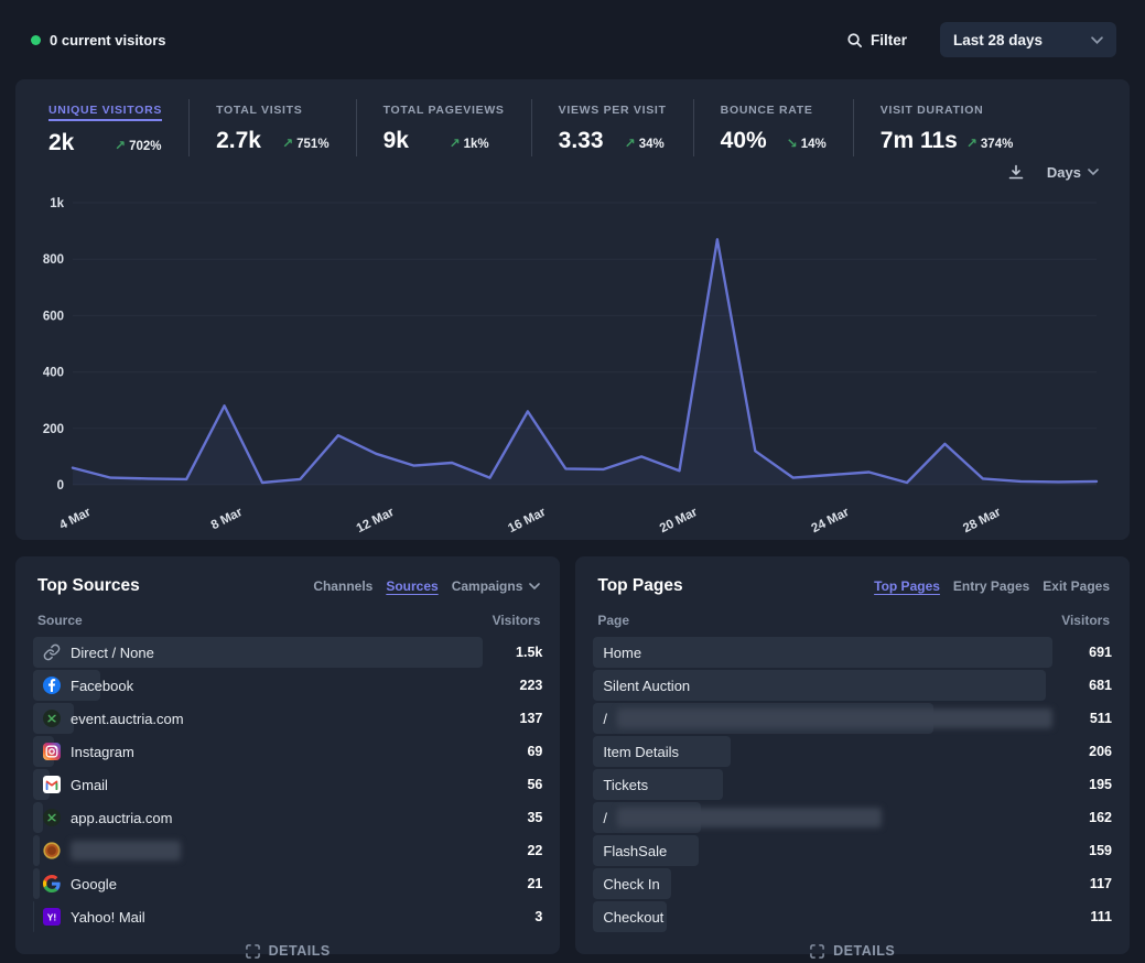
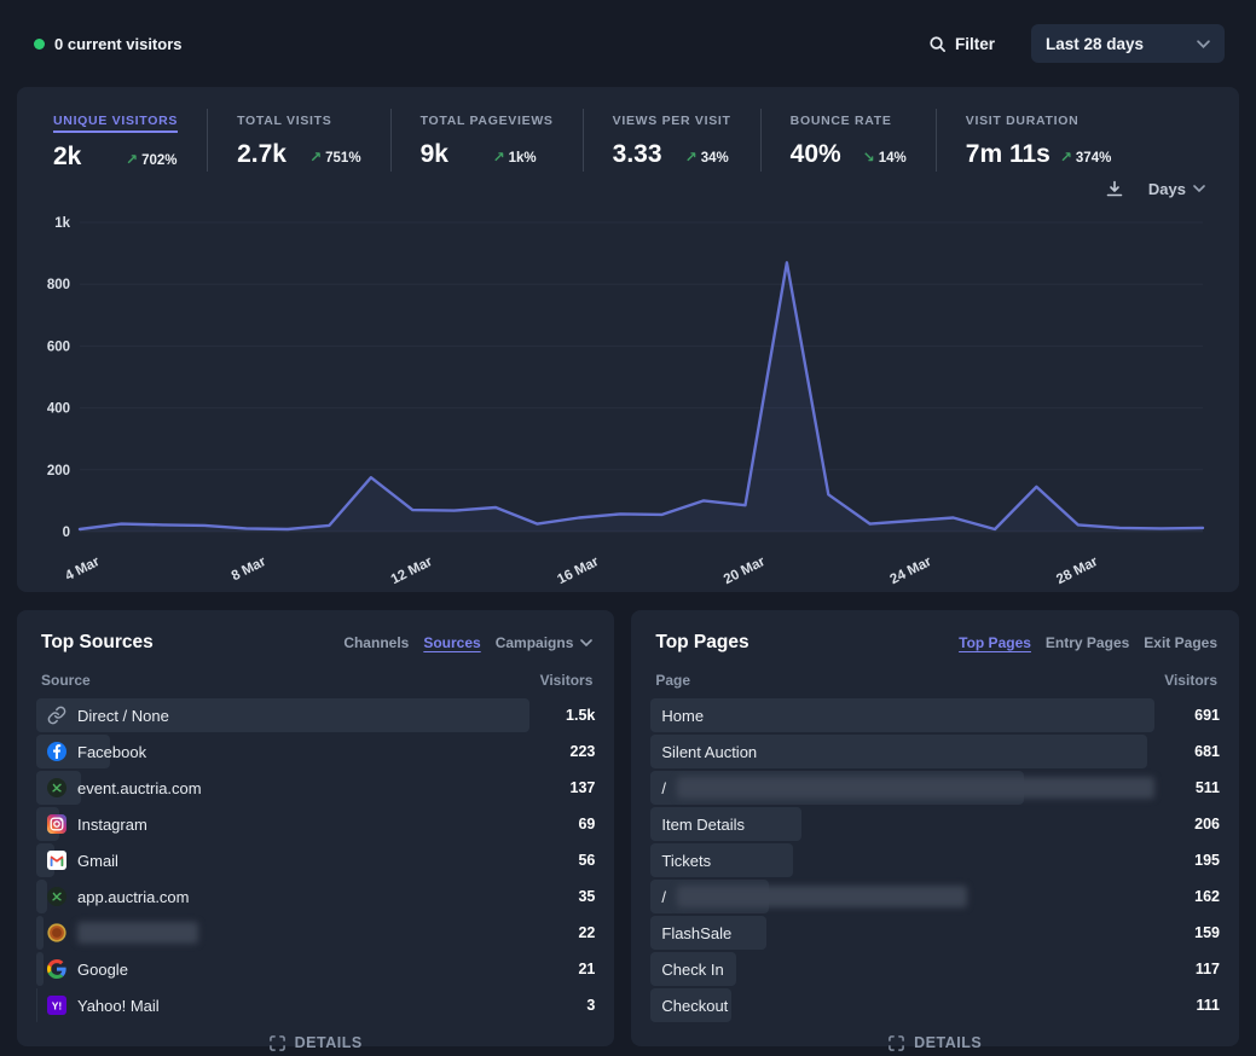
4 Mar: 60 -> 10
8 Mar: 280 -> 10
12 Mar: 110 -> 70
16 Mar: 260 -> 40
20 Mar: 50 -> 80
